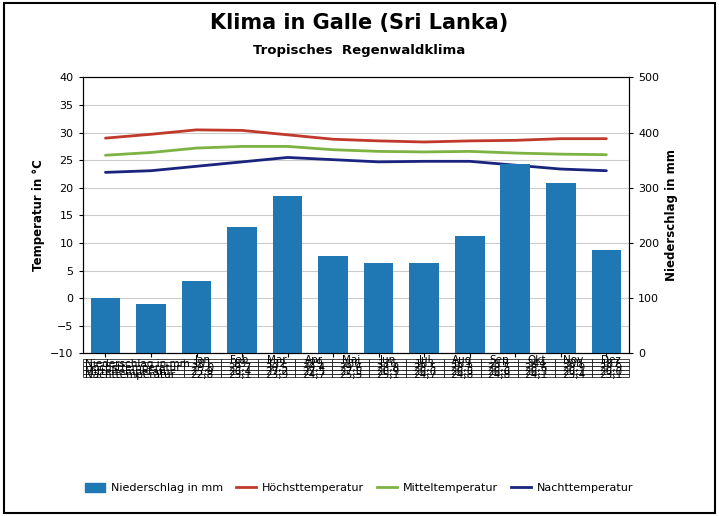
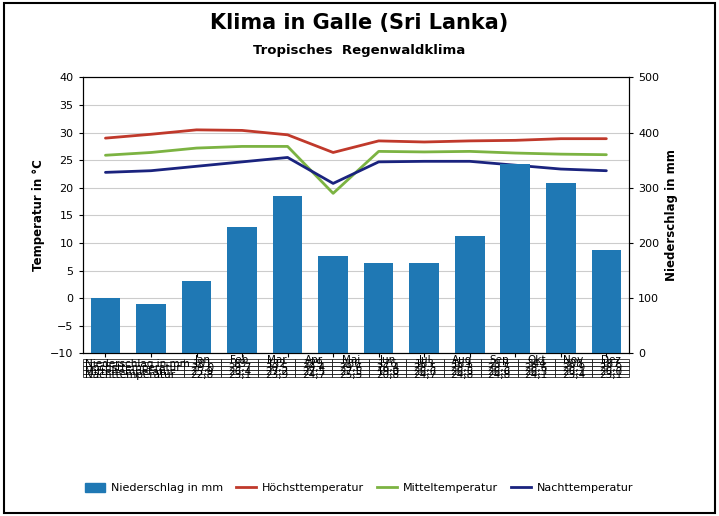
Höchsttemperatur/Jun: 28.8 -> 26.4
Mitteltemperatur/Jun: 26.9 -> 19.0
Nachttemperatur/Jun: 25.1 -> 20.8
